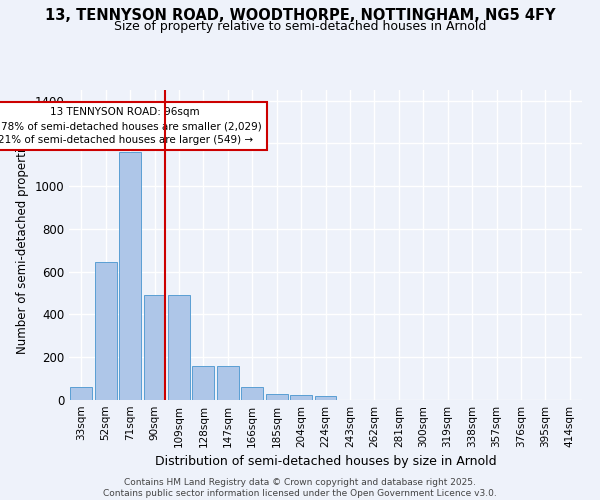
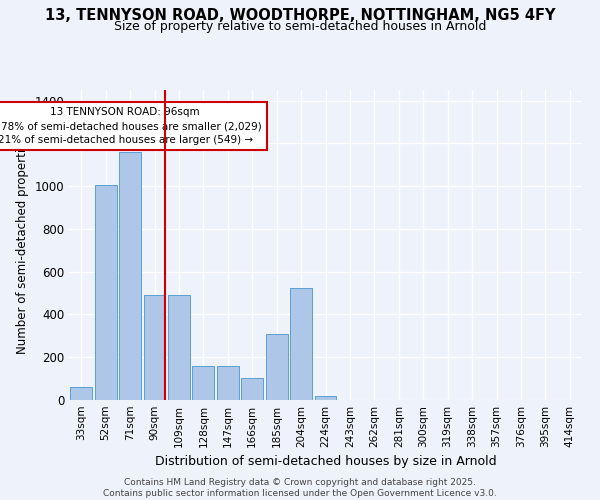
52sqm: 645 -> 1005
166sqm: 60 -> 105
185sqm: 28 -> 310
204sqm: 22 -> 525
